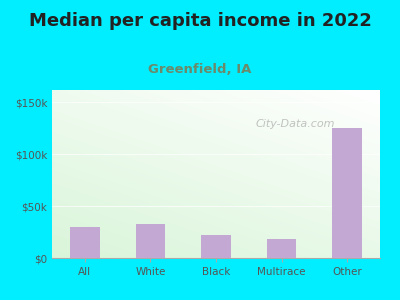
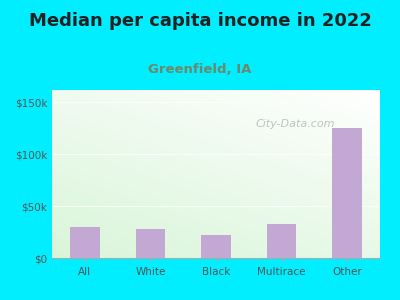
White: $33k -> $28k
Multirace: $18k -> $33k
